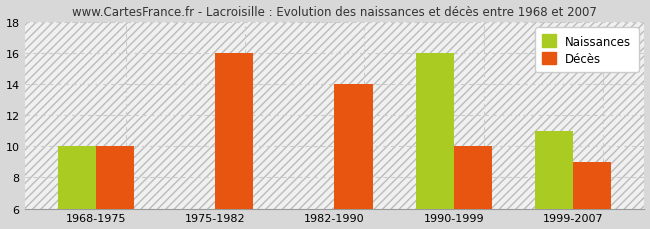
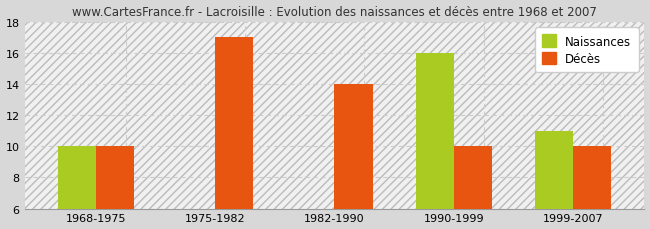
Décès/1975-1982: 16 -> 17
Décès/1999-2007: 9 -> 10
